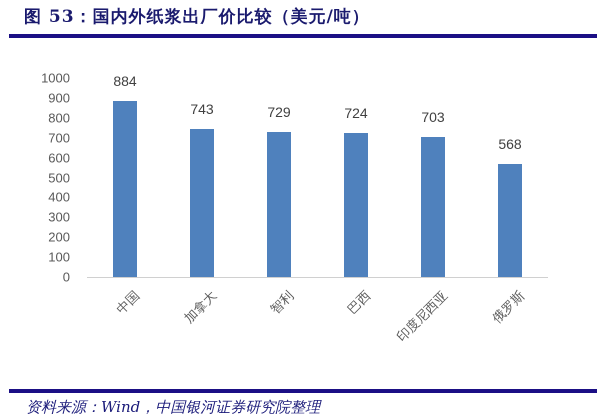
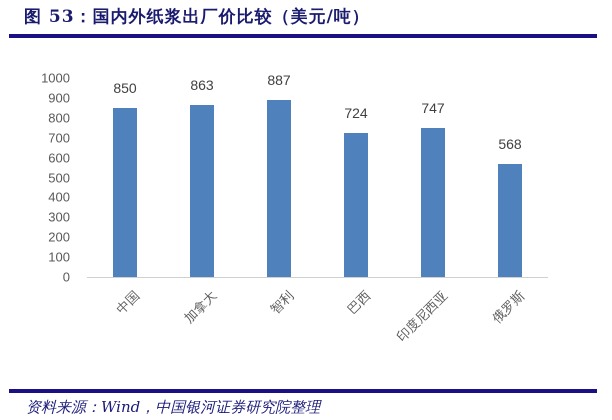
中国: 884 -> 850
加拿大: 743 -> 863
智利: 729 -> 887
印度尼西亚: 703 -> 747
